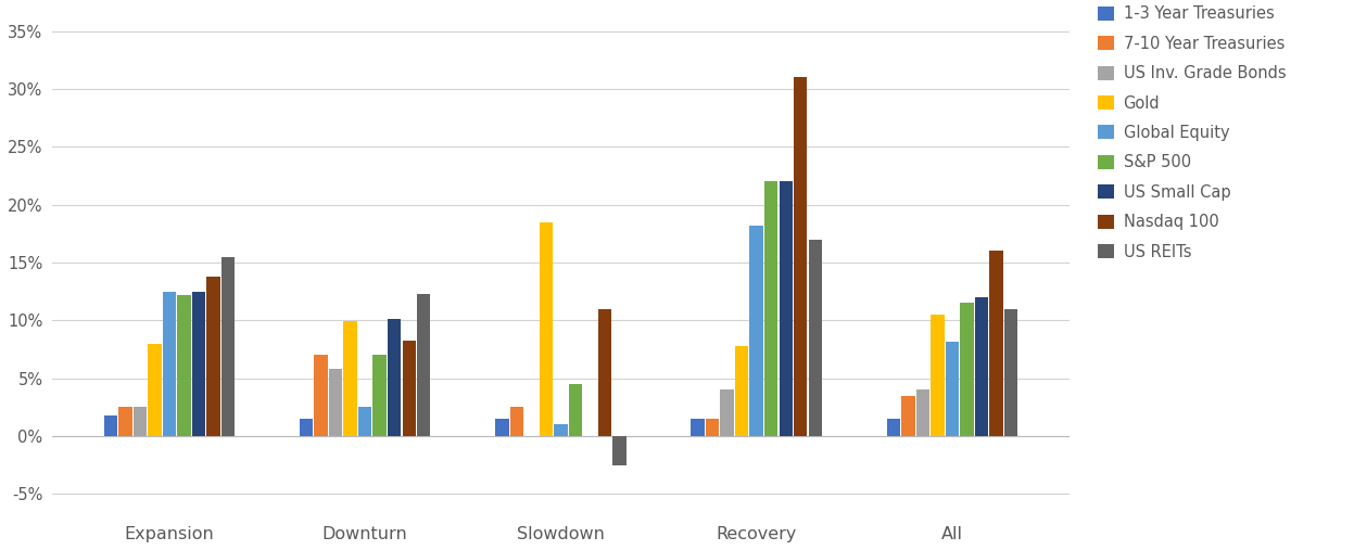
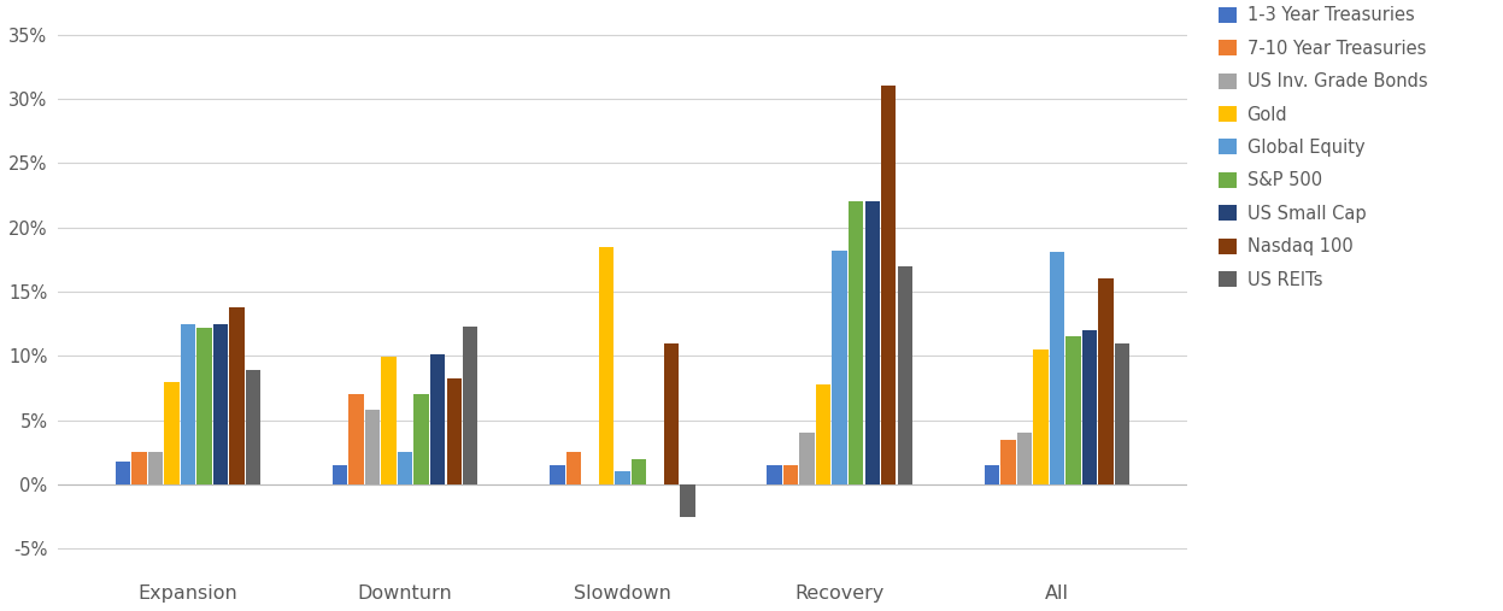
US REITs/Expansion: 15.5% -> 8.9%
S&P 500/Slowdown: 4.5% -> 2.0%
Global Equity/All: 8.2% -> 18.1%
